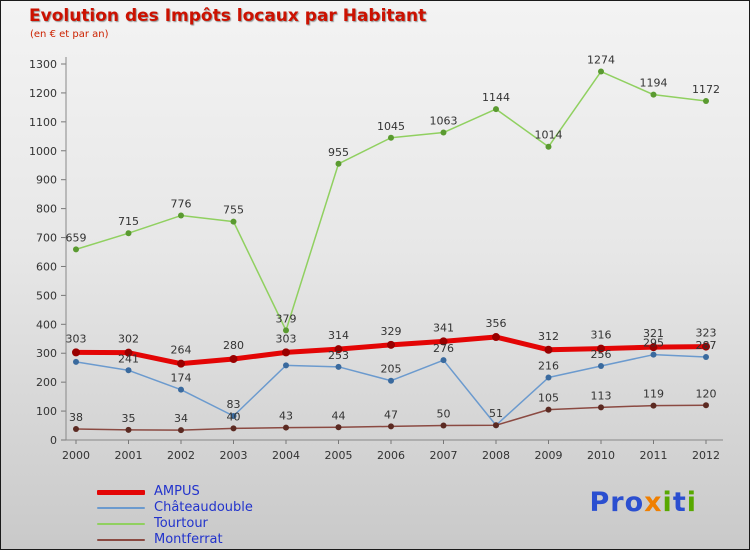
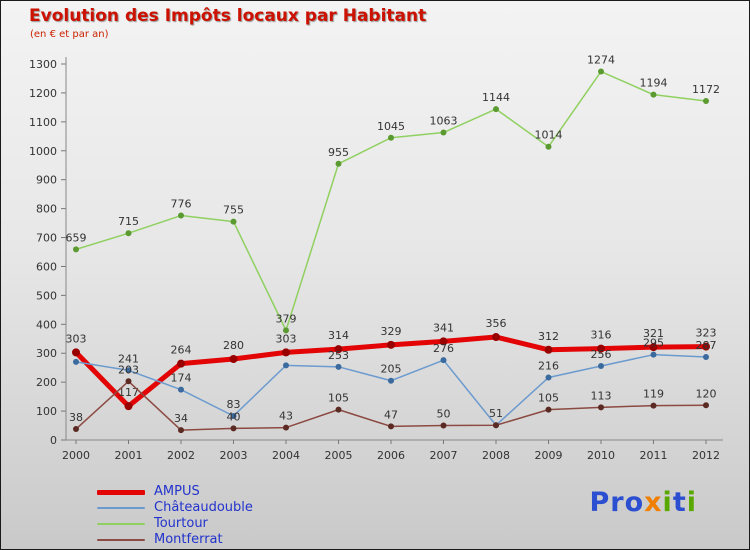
AMPUS/2001: 302 -> 117
Montferrat/2001: 35 -> 203
Montferrat/2005: 44 -> 105
